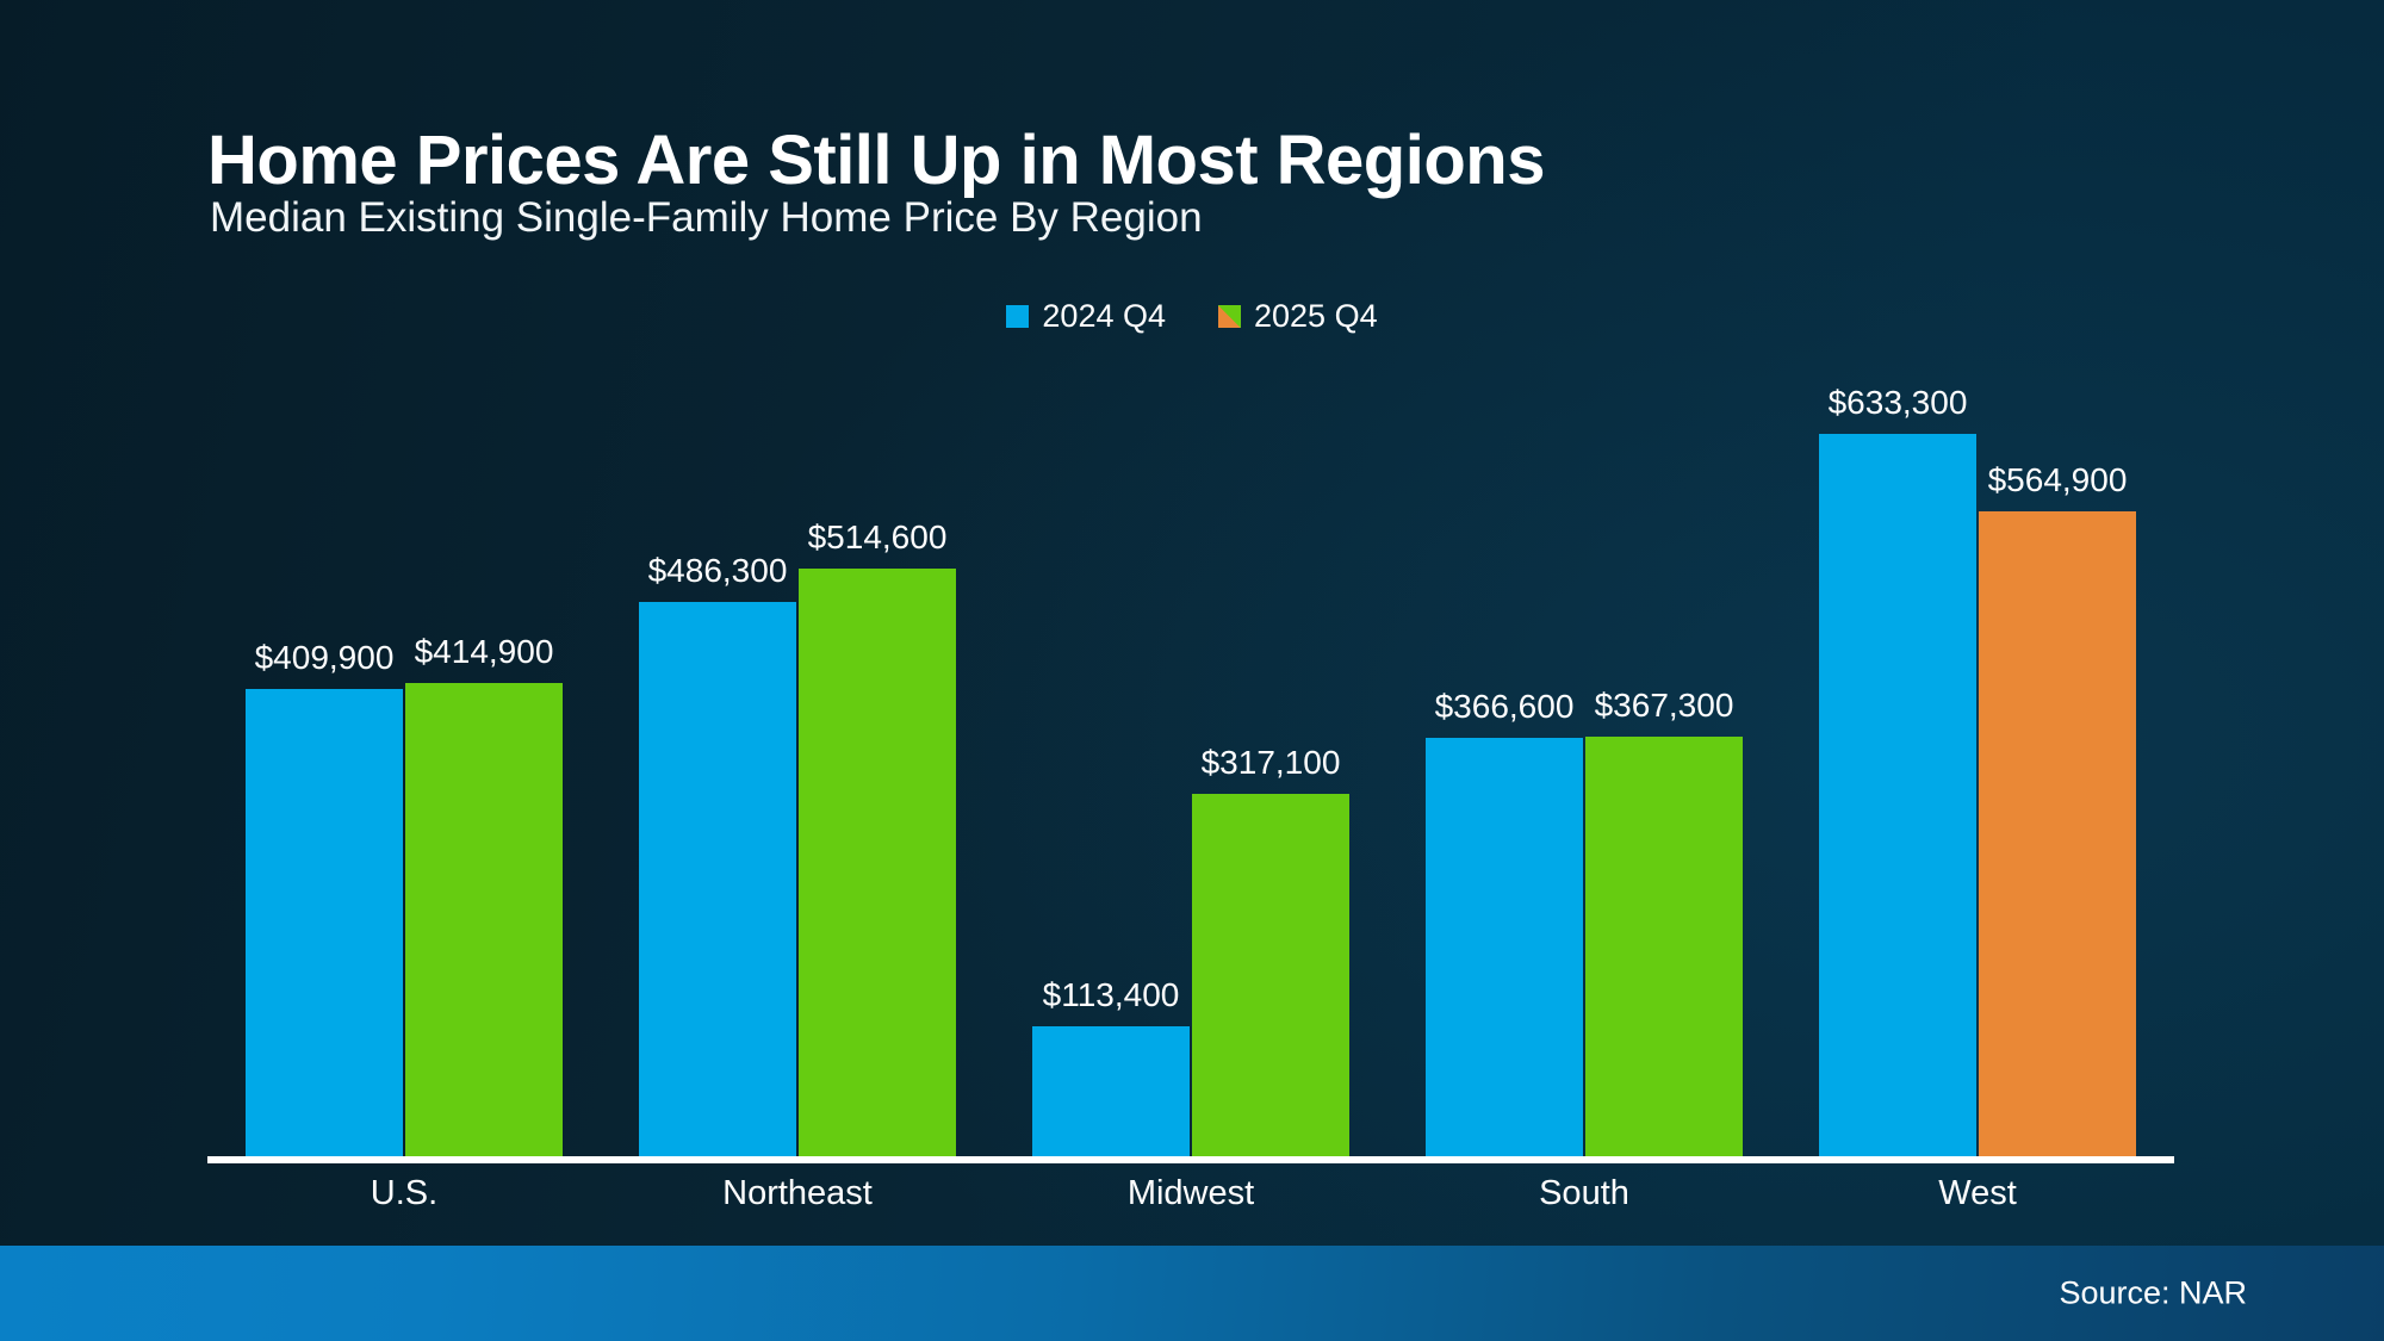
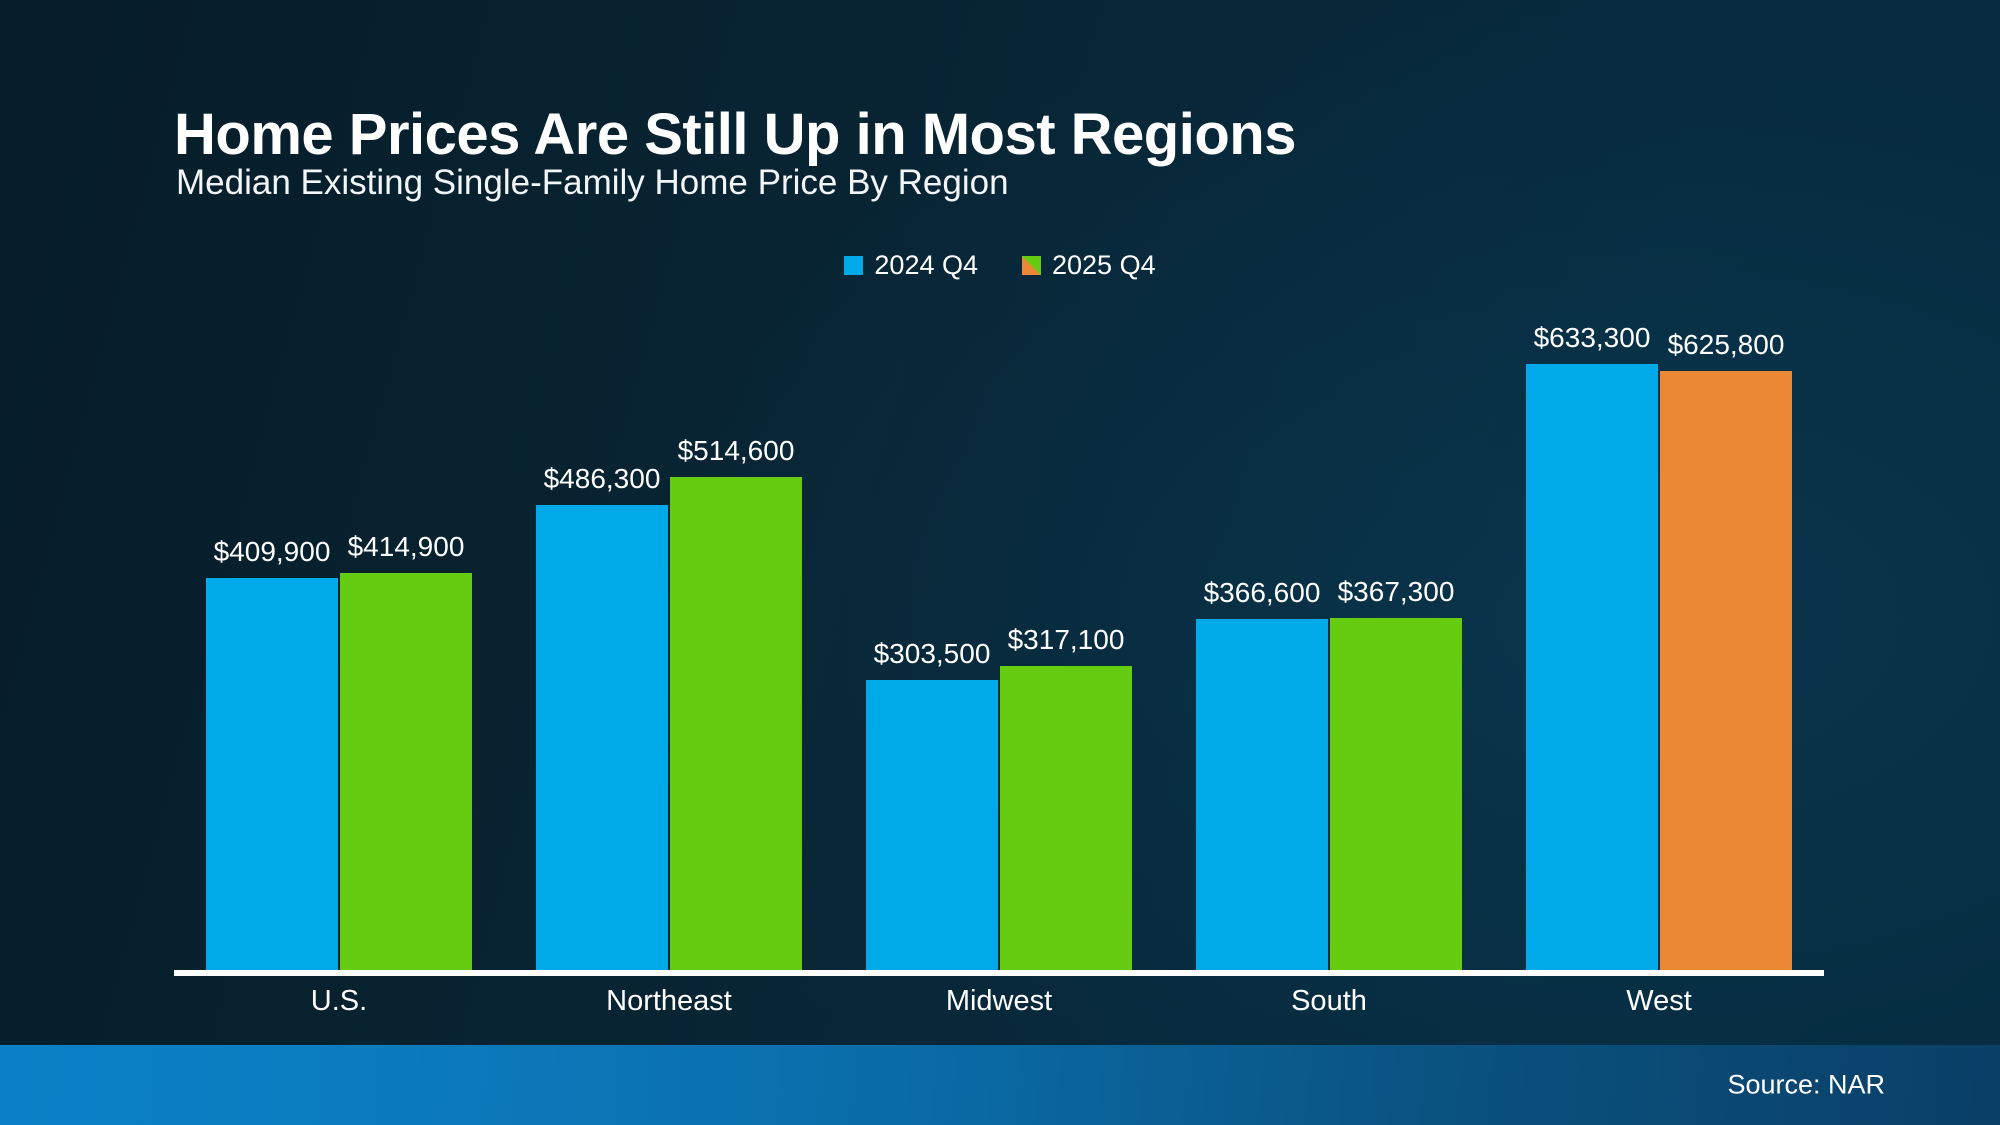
2024 Q4/Midwest: $113,400 -> $303,500
2025 Q4/West: $564,900 -> $625,800
